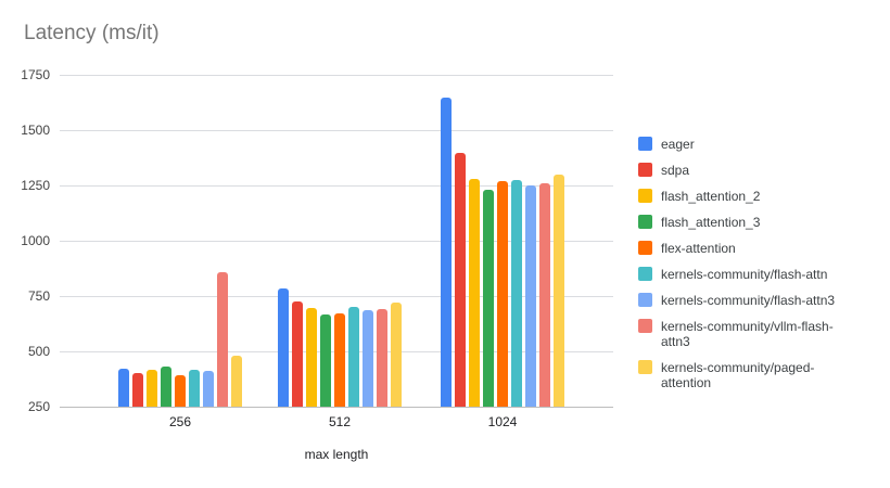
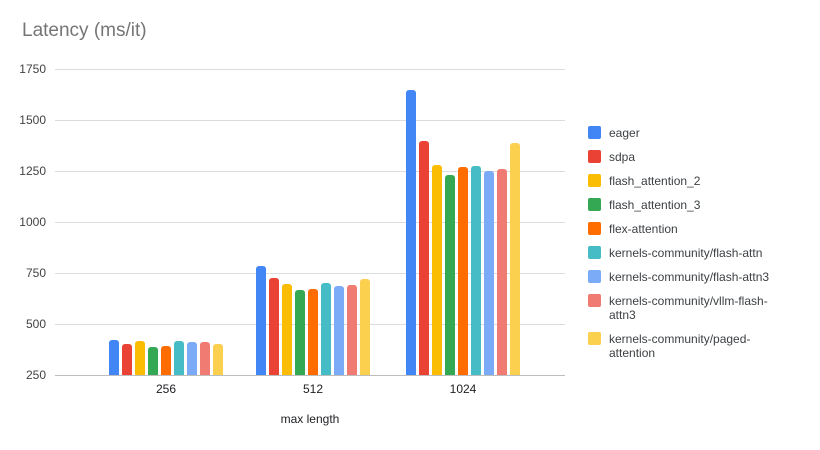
flash_attention_3/256: 430 -> 380
kernels-community/vllm-flash-attn3/256: 860 -> 410
kernels-community/paged-attention/256: 480 -> 400
kernels-community/paged-attention/1024: 1300 -> 1380
